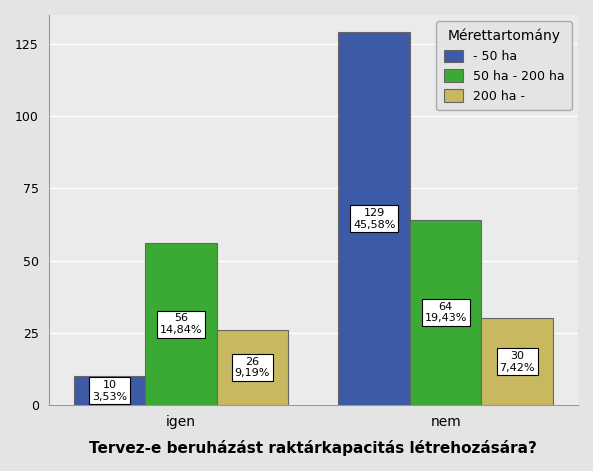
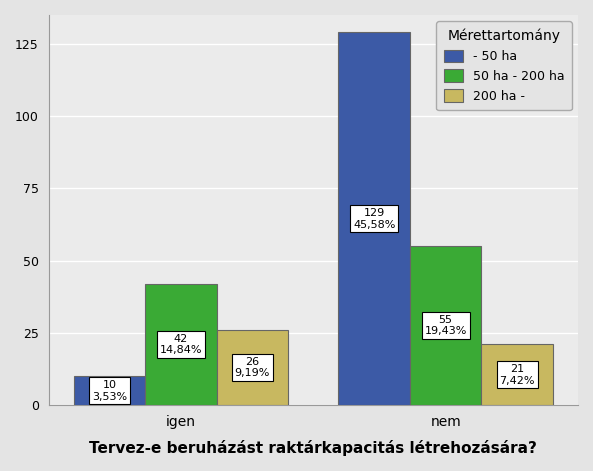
50 ha - 200 ha/igen: 56 -> 42
50 ha - 200 ha/nem: 64 -> 55
200 ha -/nem: 30 -> 21
